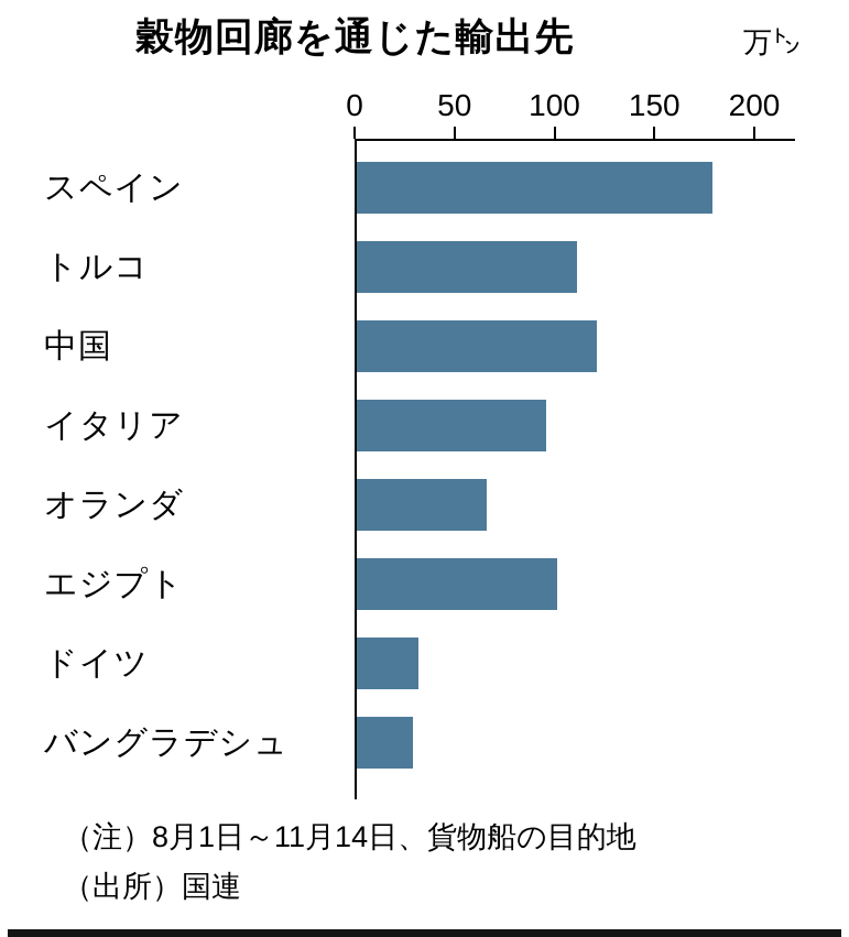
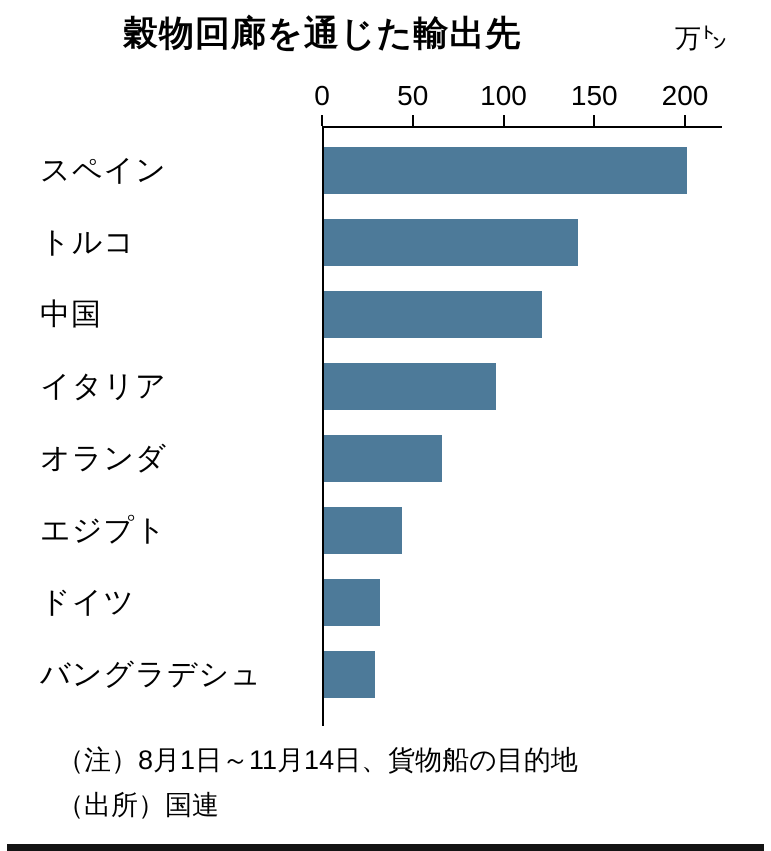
スペイン: 178 -> 200
トルコ: 110 -> 140
エジプト: 100 -> 43
